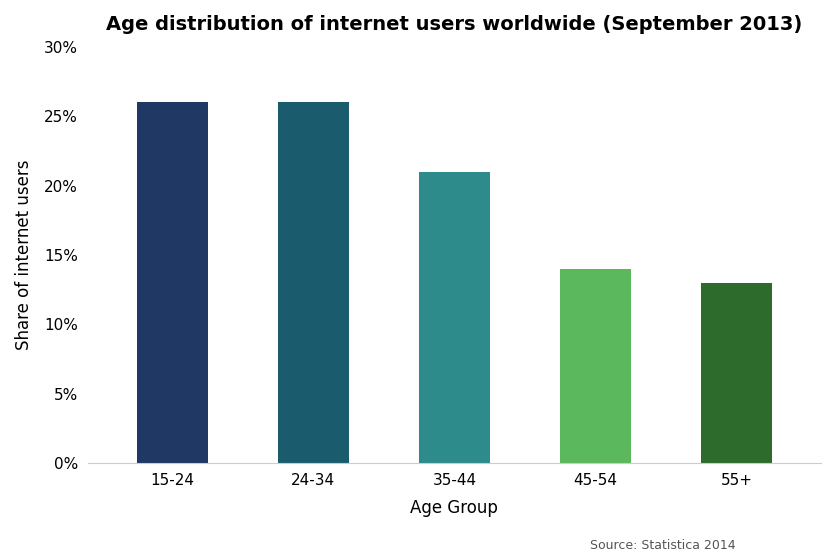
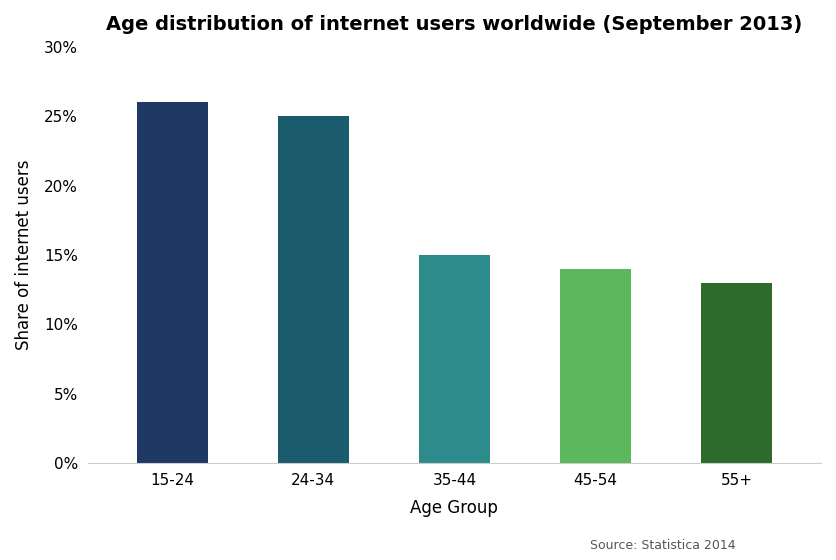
24-34: 26% -> 25%
35-44: 21% -> 15%
